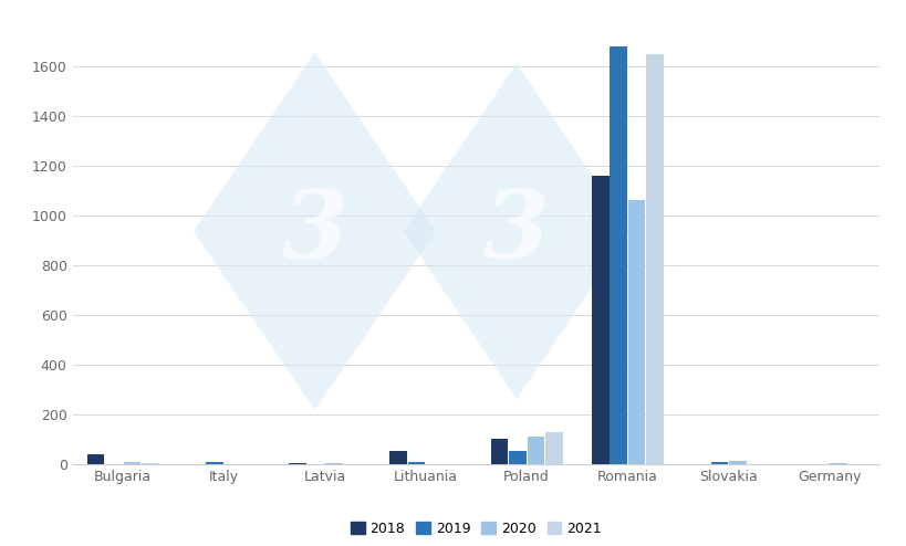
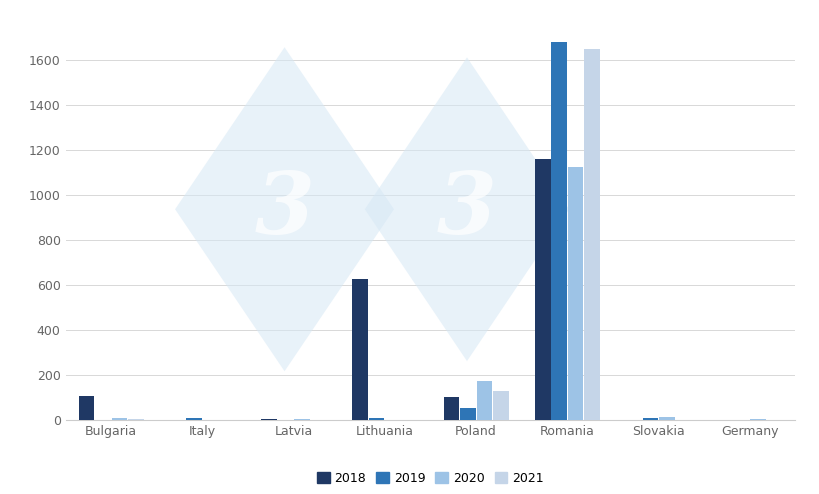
2018/Bulgaria: 40 -> 105
2018/Lithuania: 55 -> 625
2020/Poland: 110 -> 175
2020/Romania: 1060 -> 1125
